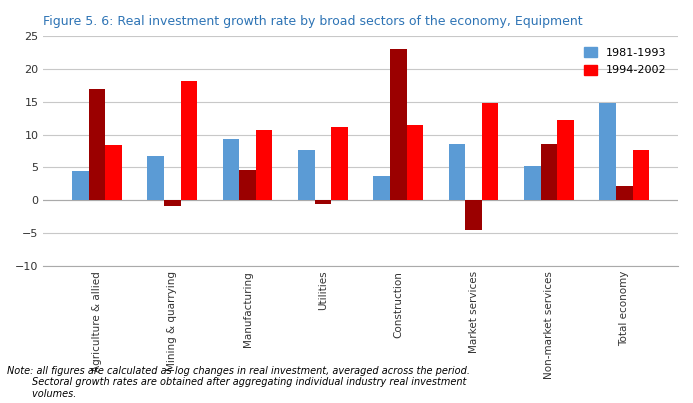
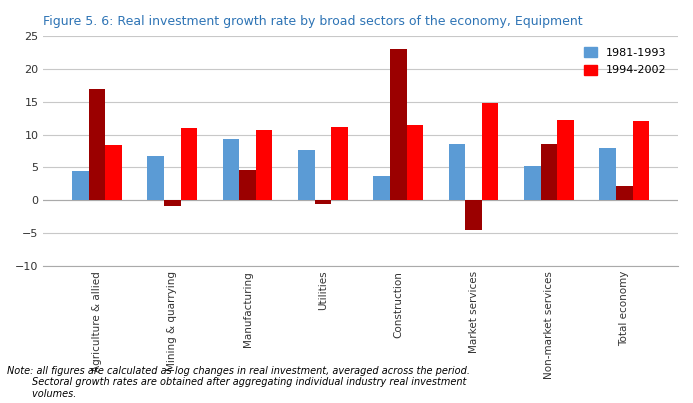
1994-2002/Mining & quarrying: 18.2 -> 11.0
1981-1993/Total economy: 14.8 -> 7.9
1994-2002/Total economy: 7.6 -> 12.0
